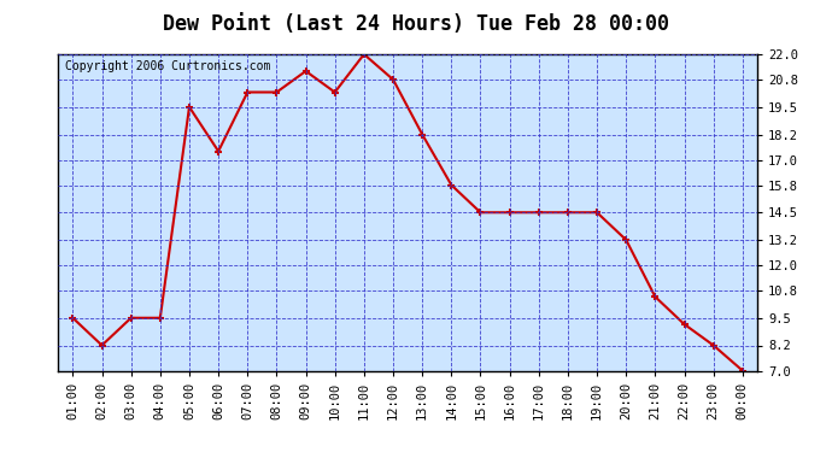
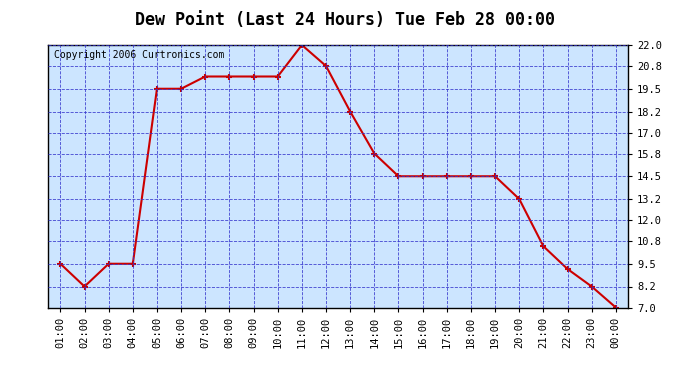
06:00: 17.4 -> 19.5
09:00: 21.2 -> 20.2
